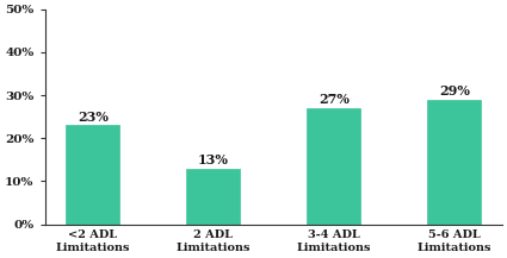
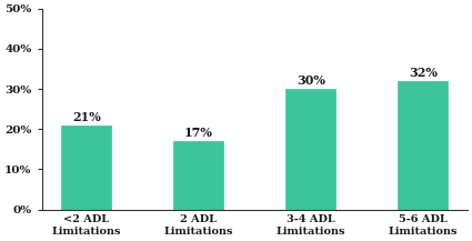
<2 ADL Limitations: 23% -> 21%
2 ADL Limitations: 13% -> 17%
3-4 ADL Limitations: 27% -> 30%
5-6 ADL Limitations: 29% -> 32%
